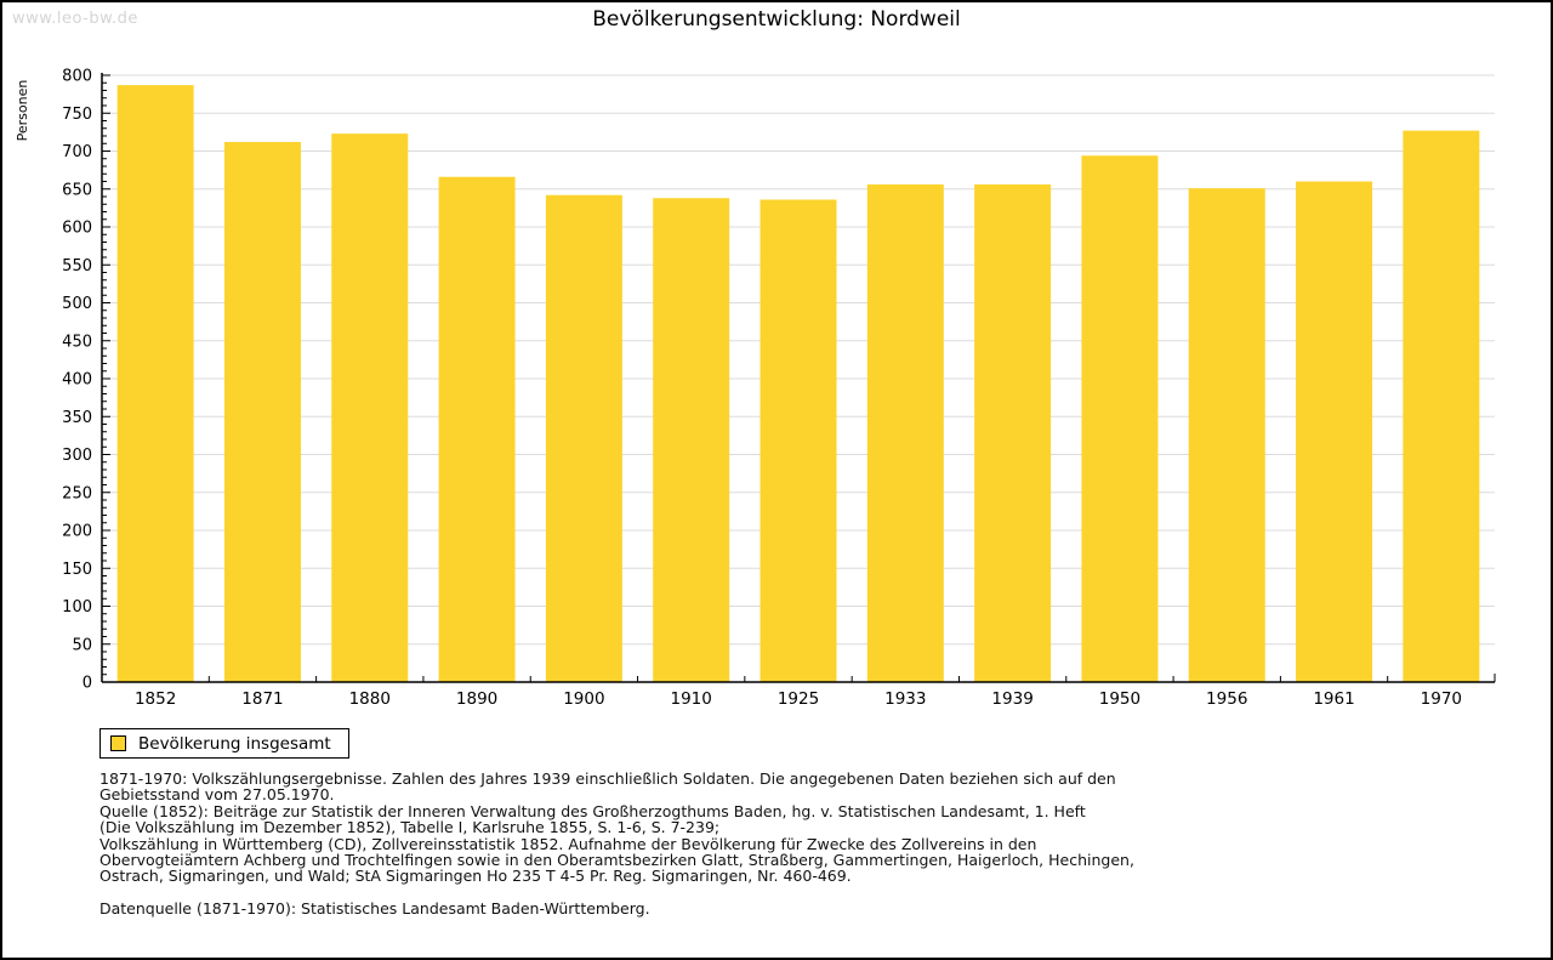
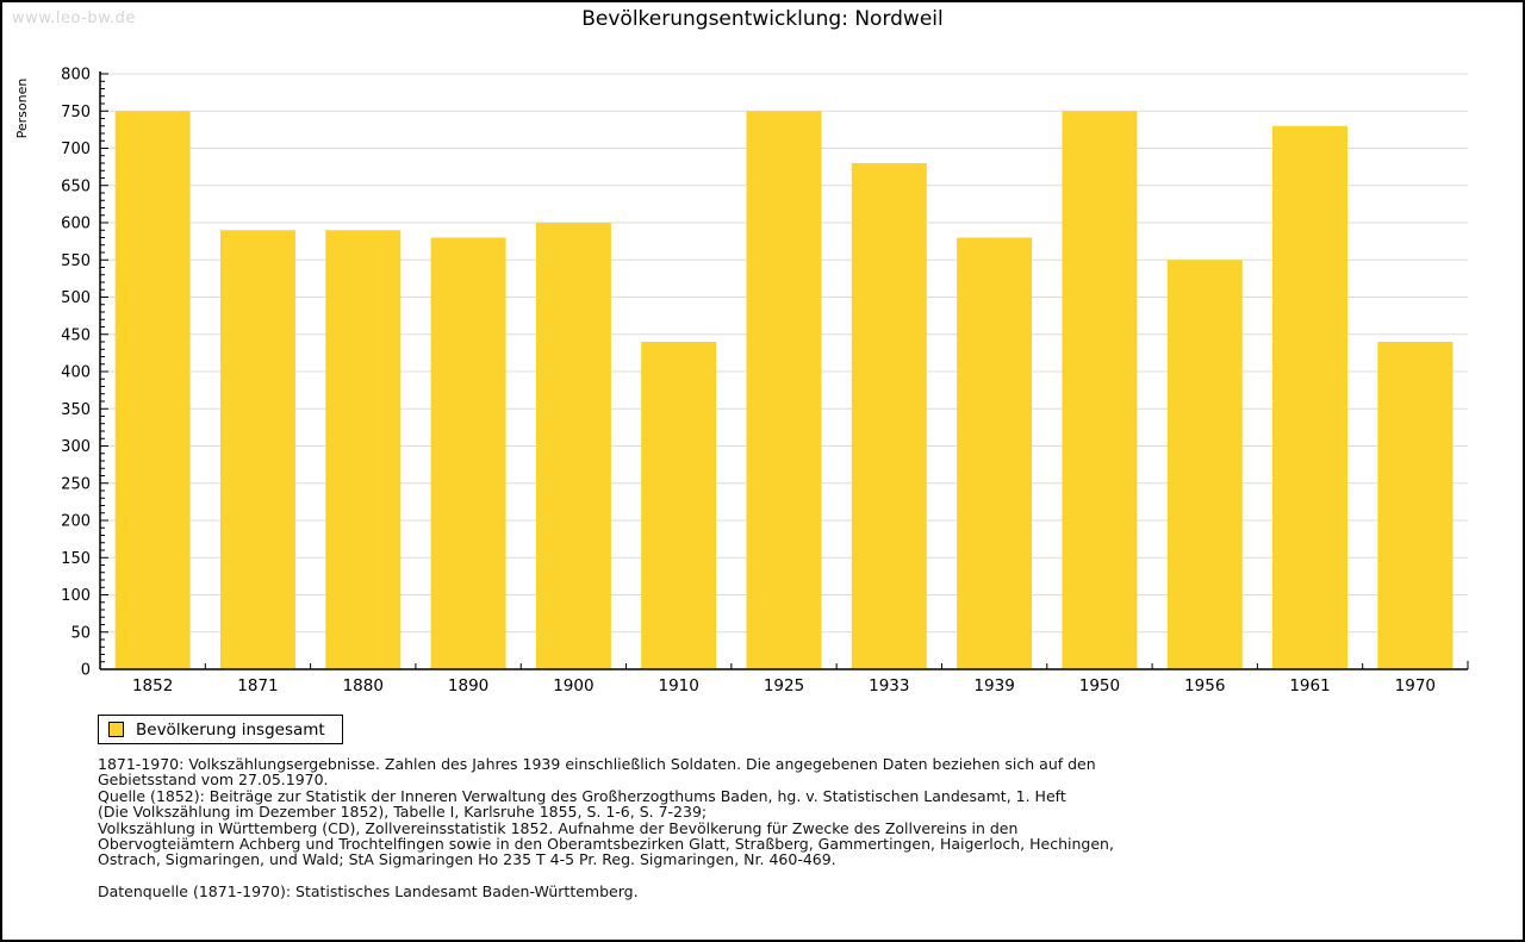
1852: 790 -> 750
1871: 710 -> 590
1880: 720 -> 590
1890: 670 -> 580
1900: 640 -> 600
1910: 640 -> 440
1925: 640 -> 750
1933: 660 -> 680
1939: 660 -> 580
1950: 690 -> 750
1956: 650 -> 550
1961: 660 -> 730
1970: 730 -> 440
